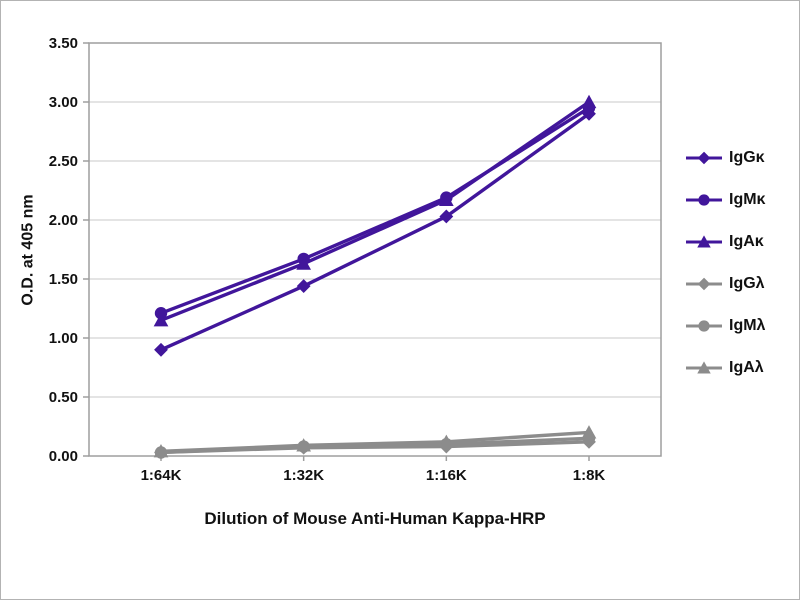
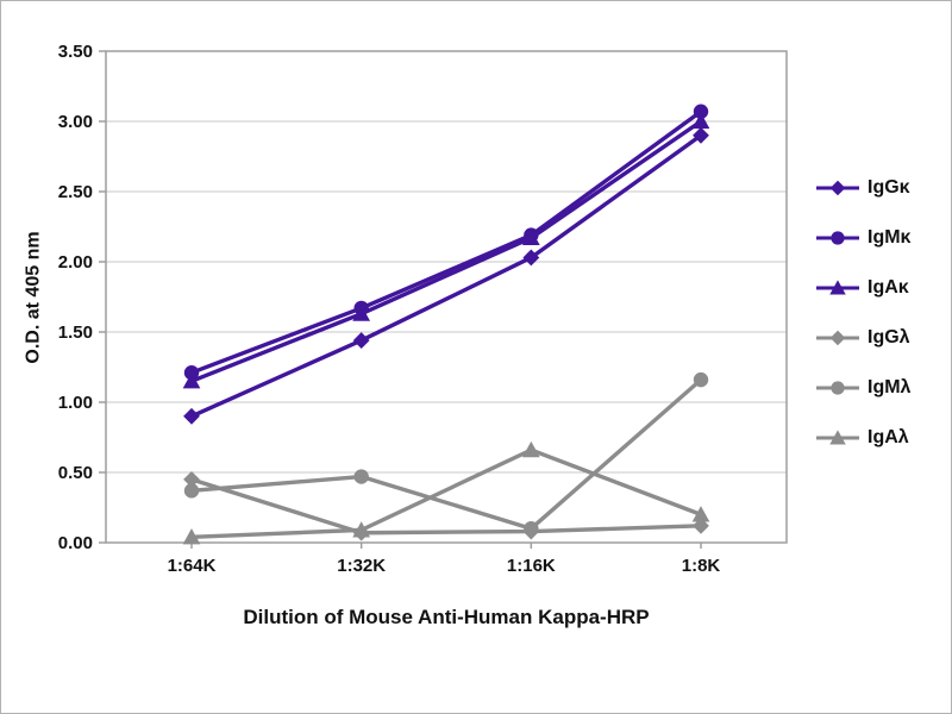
IgGλ/1:64K: 0.03 -> 0.45
IgMλ/1:64K: 0.03 -> 0.37
IgMλ/1:32K: 0.08 -> 0.47
IgAλ/1:16K: 0.12 -> 0.66
IgMκ/1:8K: 2.95 -> 3.07
IgMλ/1:8K: 0.15 -> 1.16
